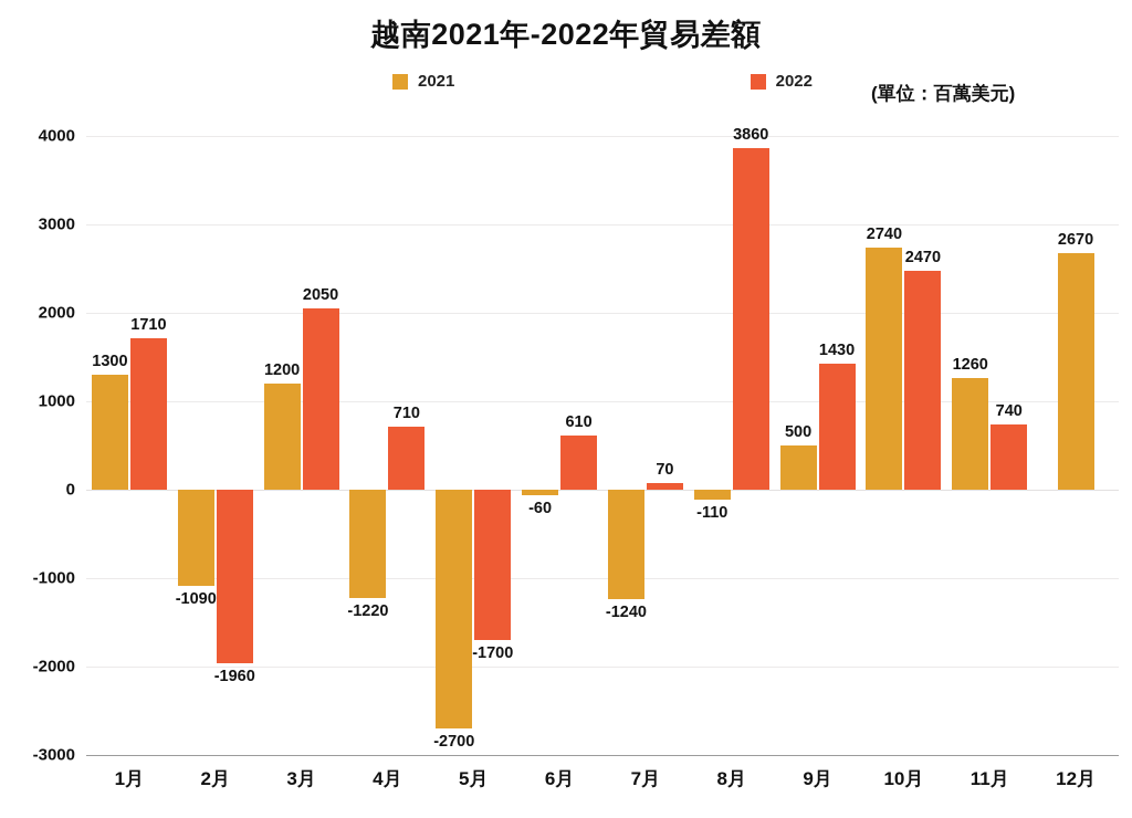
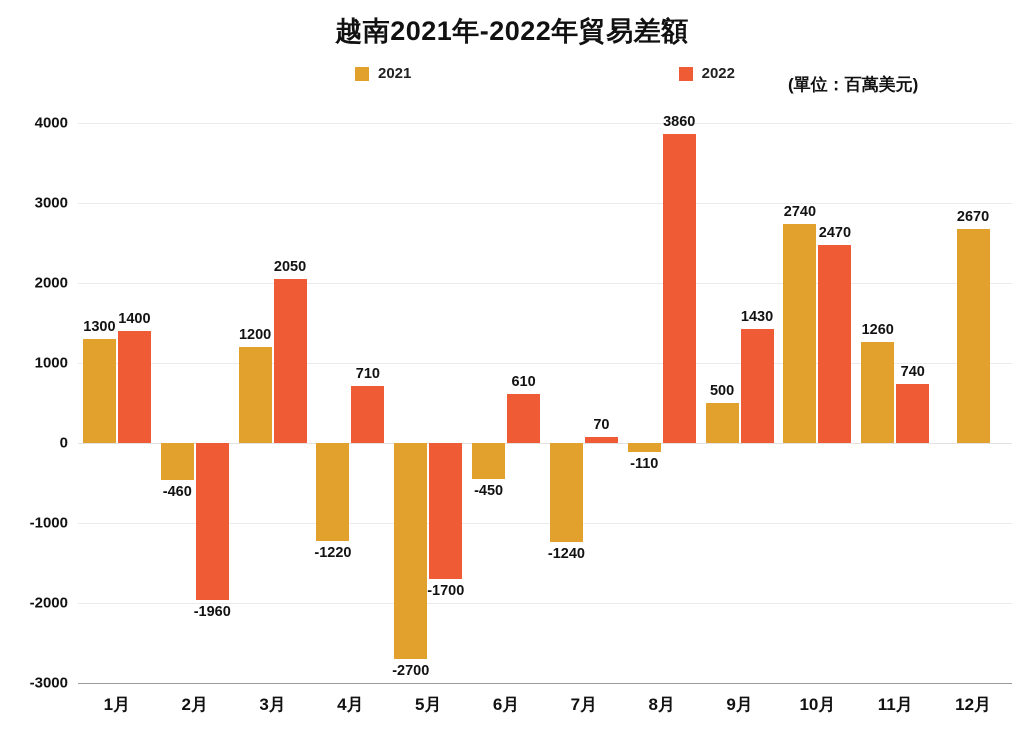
2022/1月: 1710 -> 1400
2021/2月: -1090 -> -460
2021/6月: -60 -> -450
